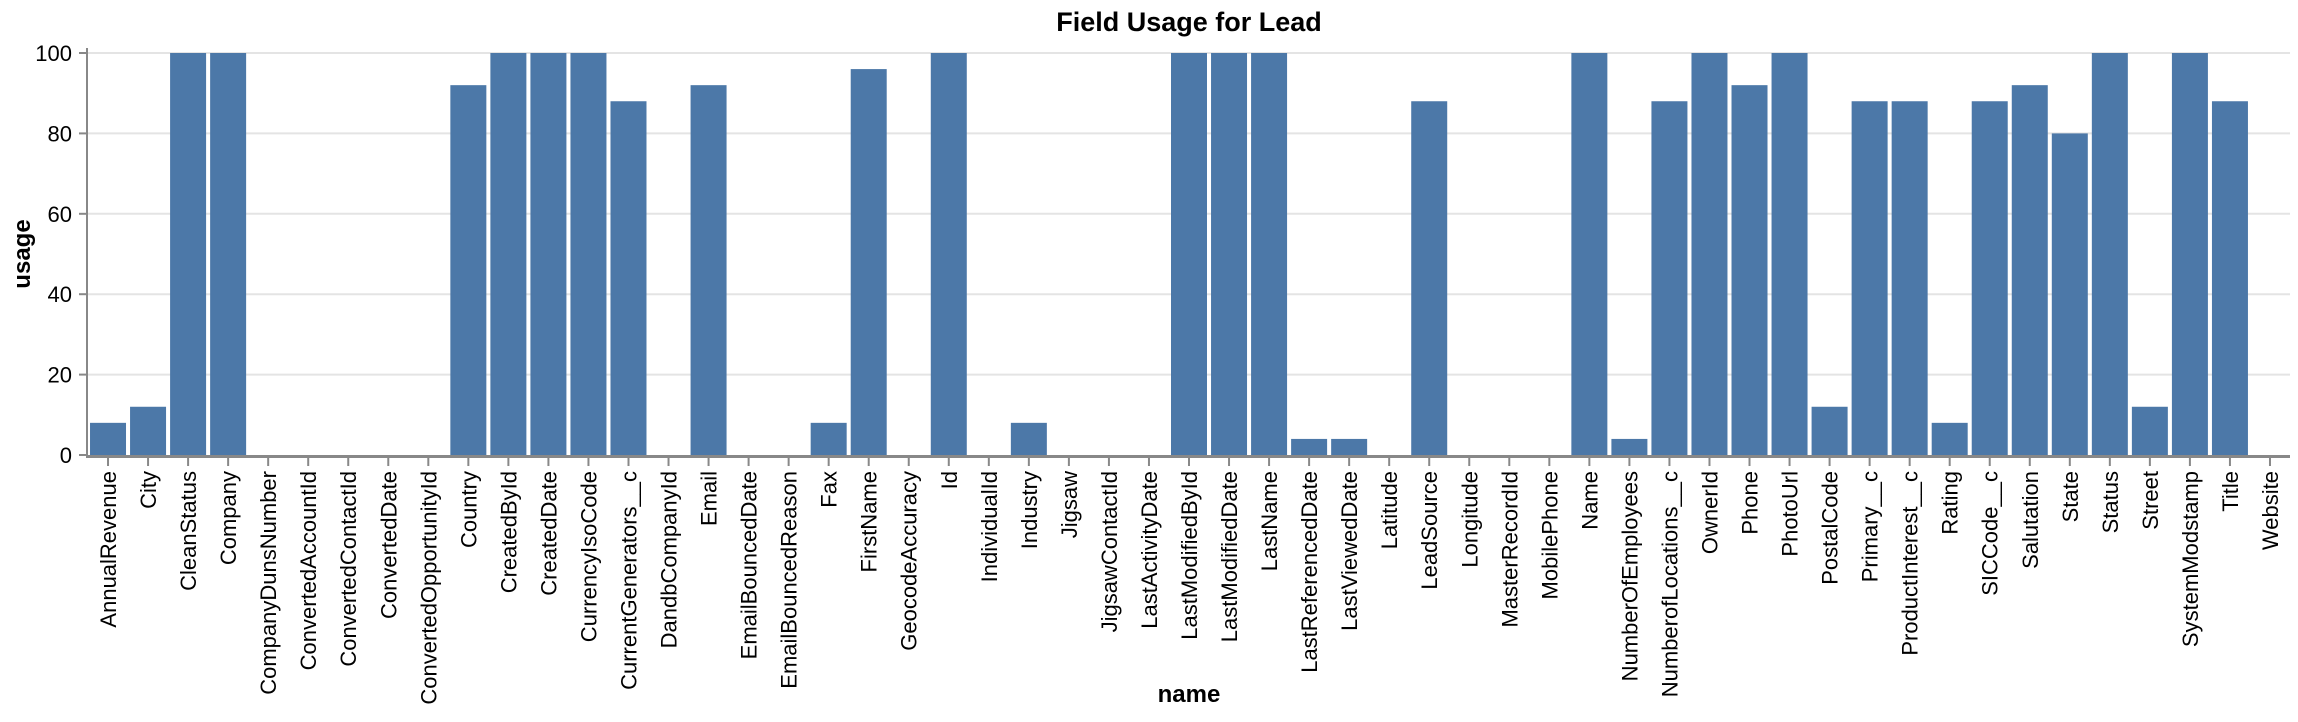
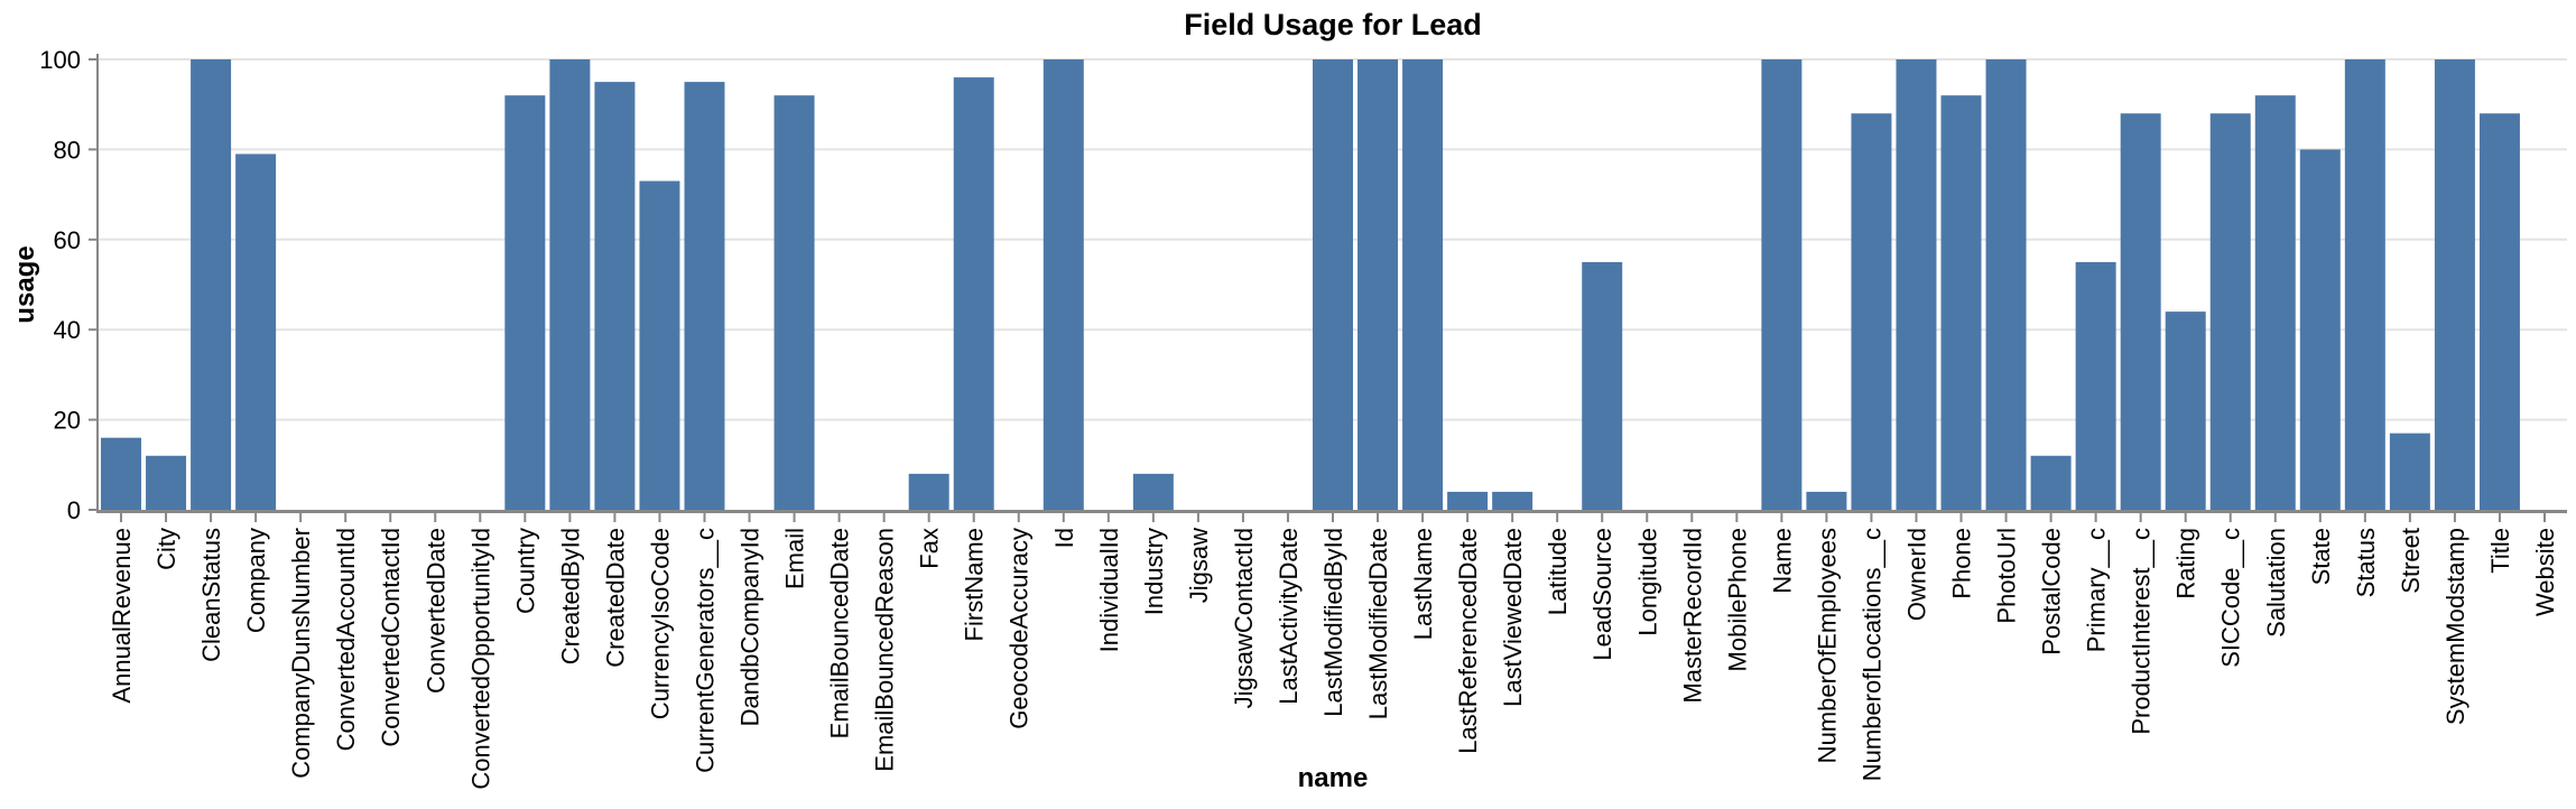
AnnualRevenue: 8 -> 16
Company: 100 -> 79
CreatedDate: 100 -> 95
CurrencyIsoCode: 100 -> 73
CurrentGenerators__c: 88 -> 95
LeadSource: 88 -> 55
Primary__c: 88 -> 55
Rating: 8 -> 44
Street: 12 -> 17
